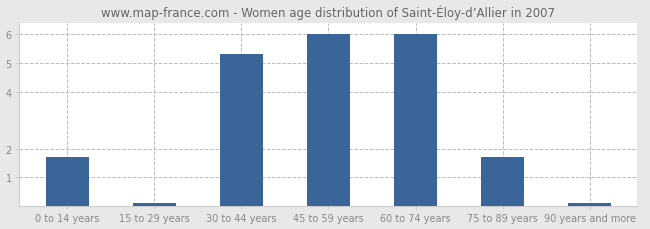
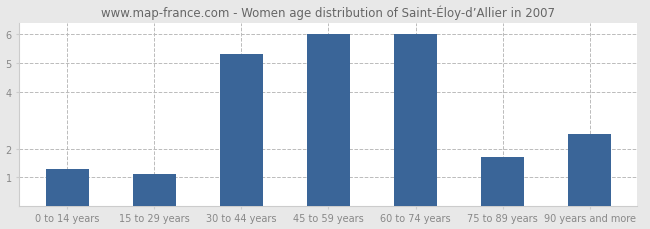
0 to 14 years: 1.7 -> 1.3
15 to 29 years: 0.1 -> 1.1
90 years and more: 0.1 -> 2.5
